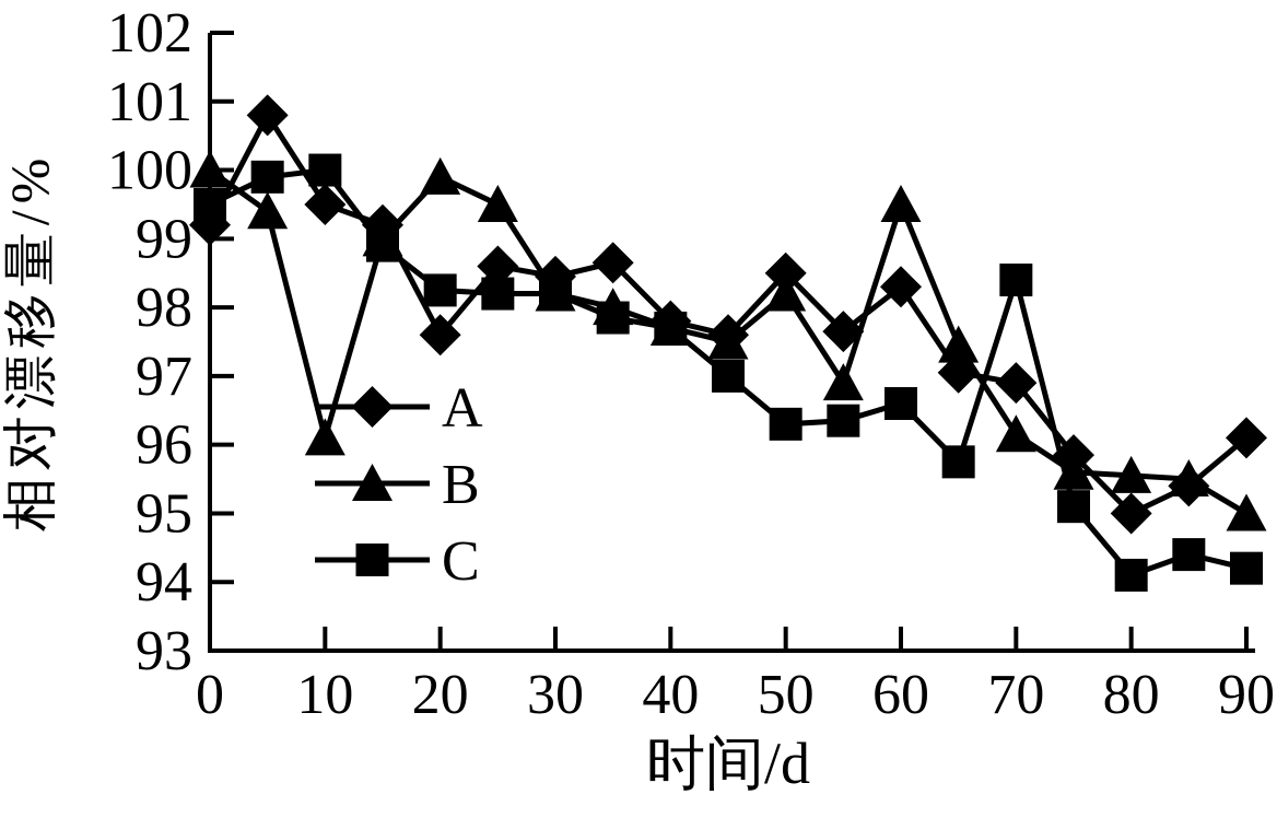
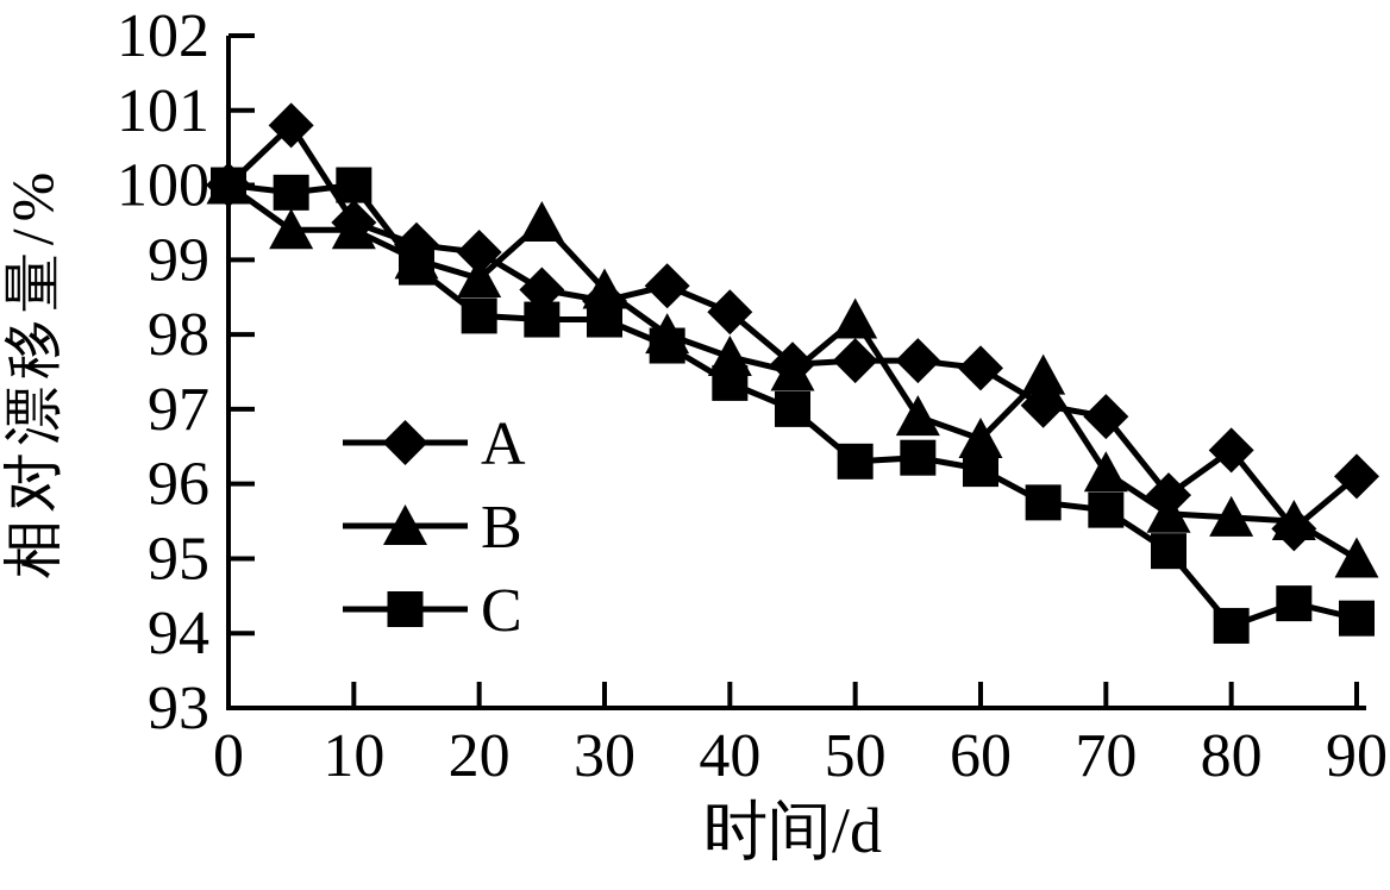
A/0: 99.2 -> 100.0
C/0: 99.5 -> 100.0
B/10: 96.1 -> 99.4
A/20: 97.6 -> 99.1
B/20: 99.9 -> 98.8
B/30: 98.2 -> 98.6
A/40: 97.8 -> 98.3
C/40: 97.7 -> 97.3
A/50: 98.5 -> 97.7
A/60: 98.3 -> 97.5
B/60: 99.5 -> 96.6
C/60: 96.6 -> 96.2
C/70: 98.4 -> 95.7
A/80: 95.0 -> 96.5
